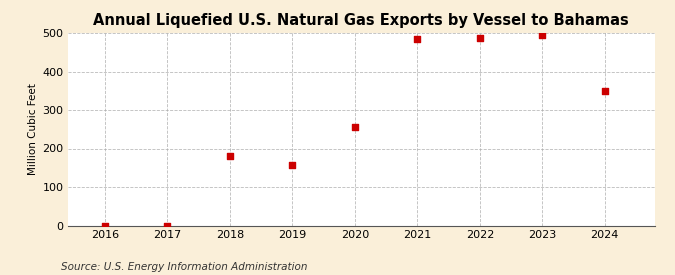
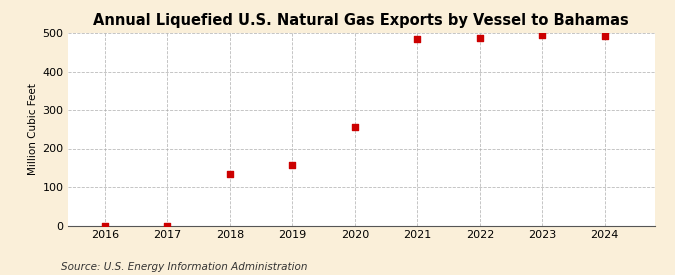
2018: 180 -> 135
2024: 350 -> 491
